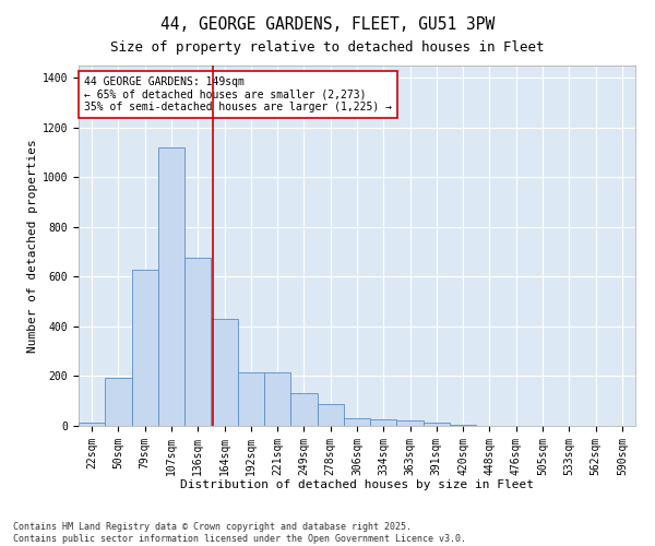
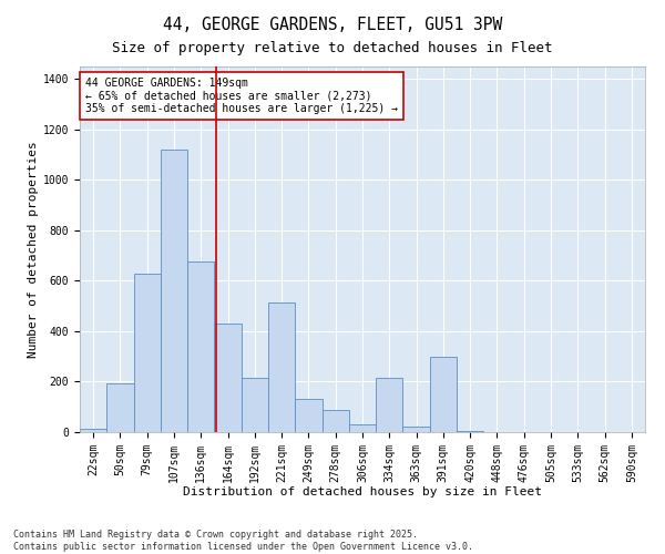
221sqm: 215 -> 515
334sqm: 25 -> 215
391sqm: 12 -> 300
